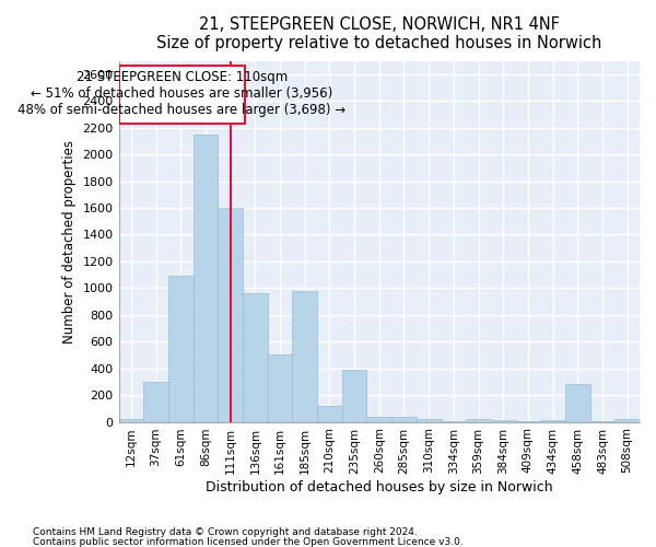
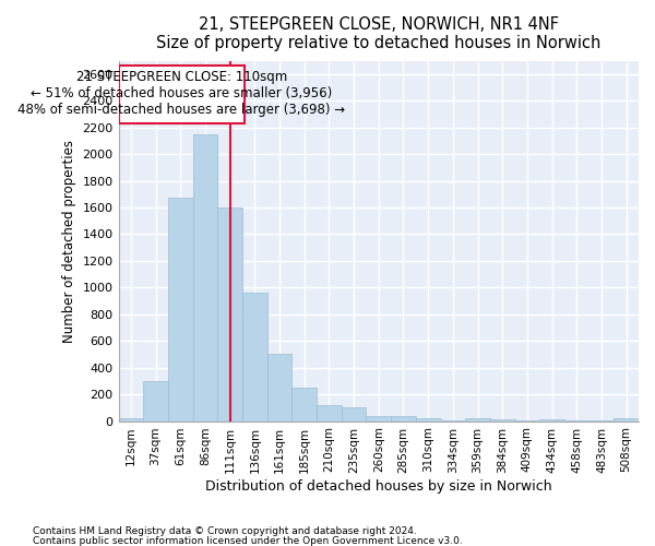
61sqm: 1090 -> 1670
185sqm: 980 -> 250
235sqm: 390 -> 100
458sqm: 280 -> 0
